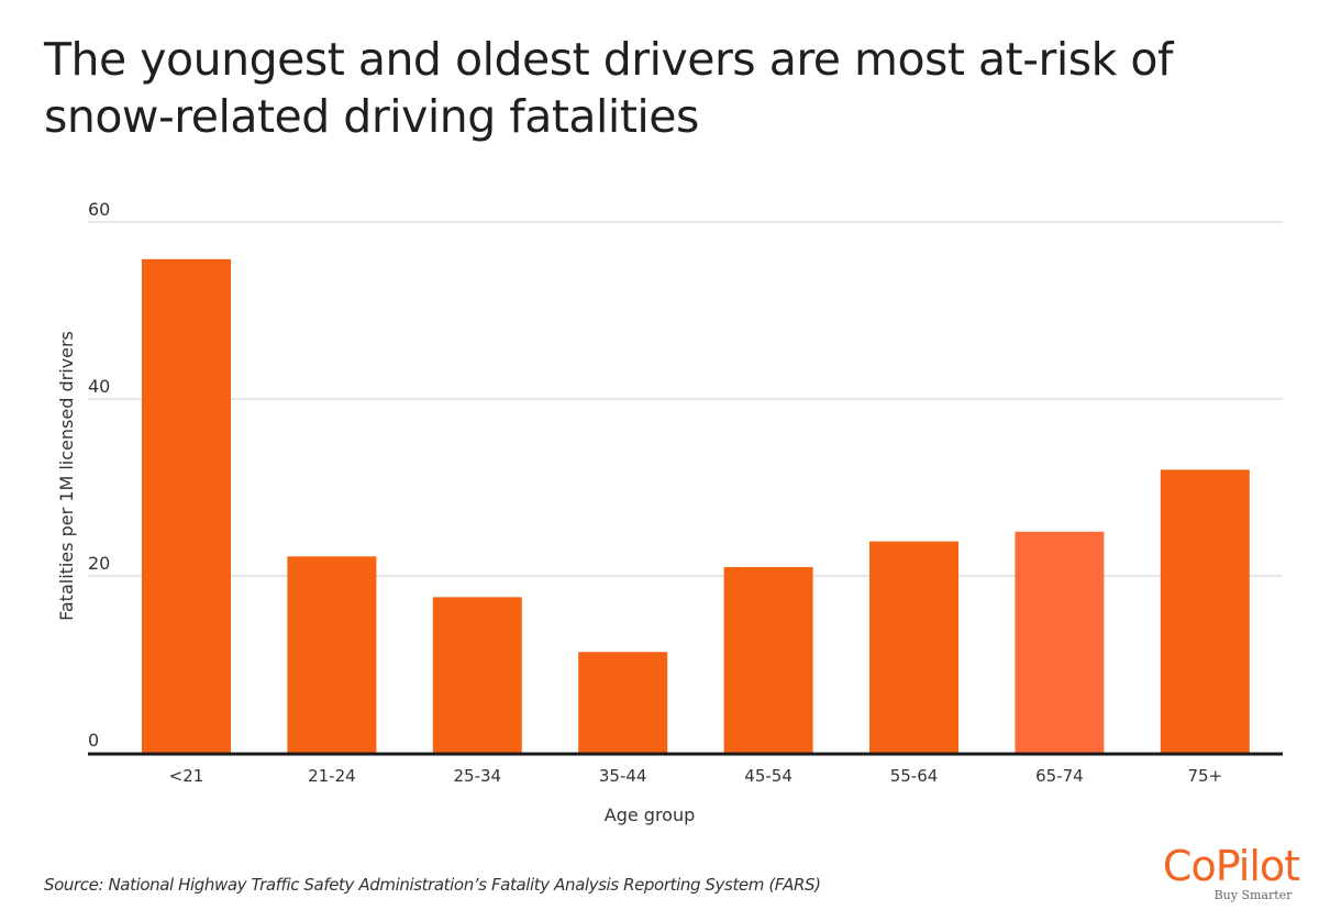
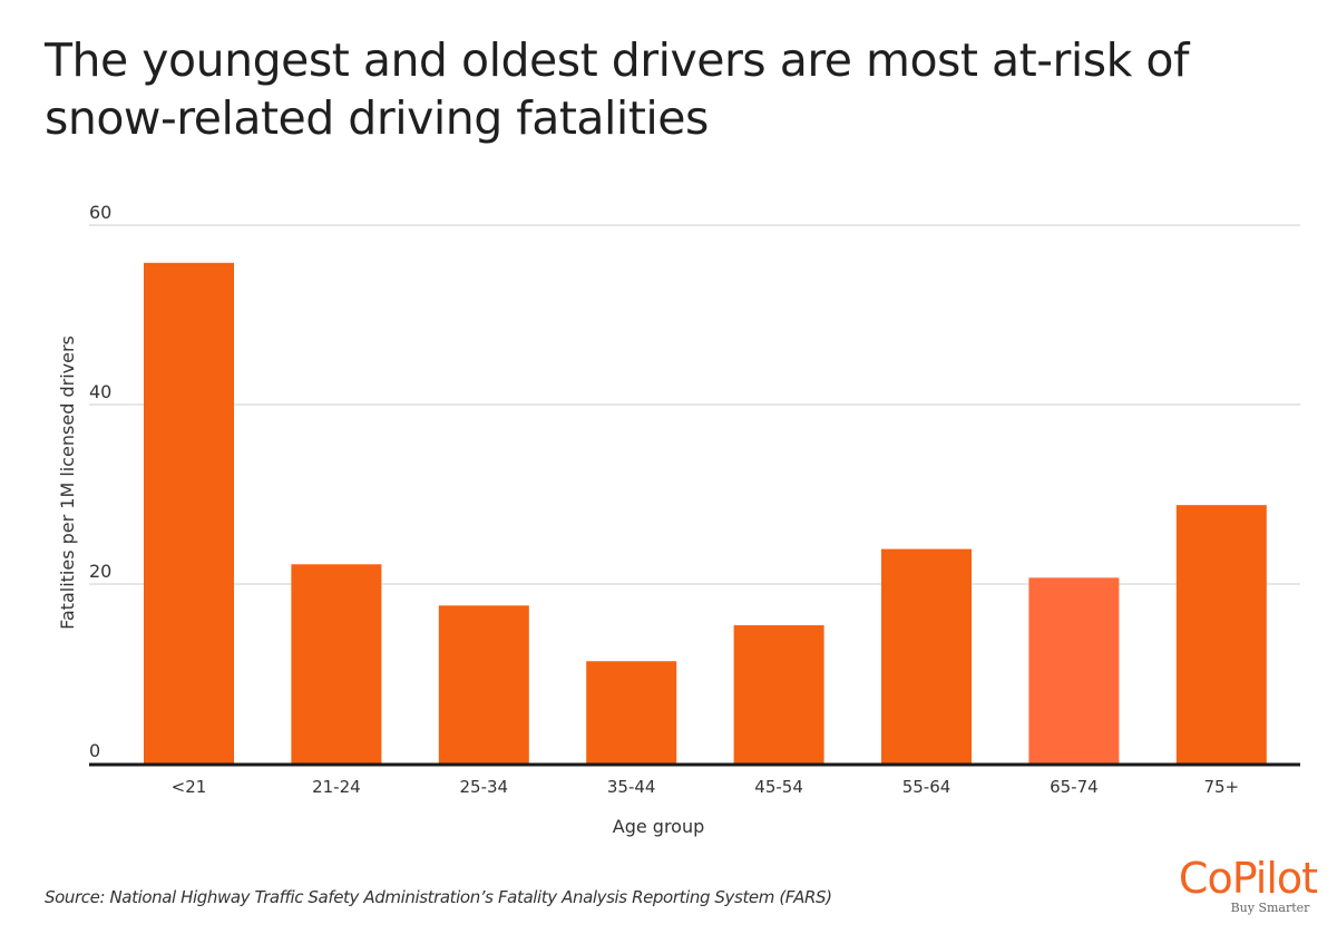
45-54: 21 -> 15
65-74: 25 -> 21
75+: 32 -> 29
